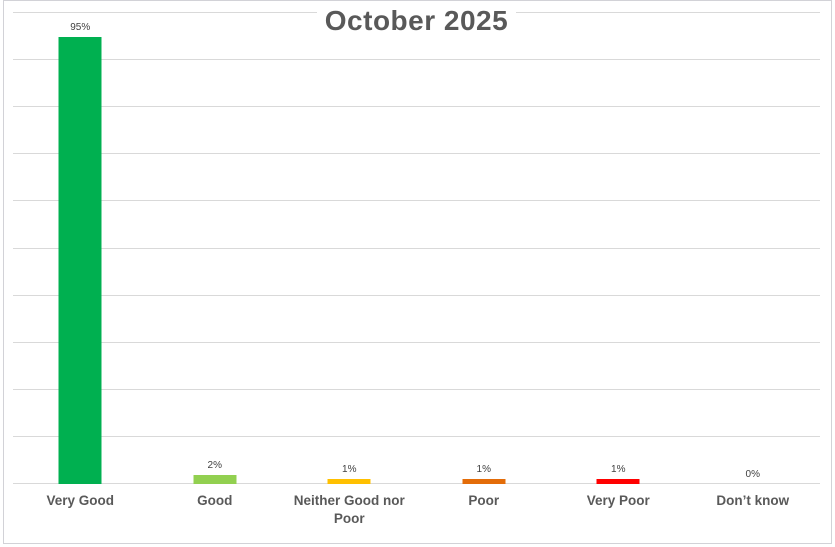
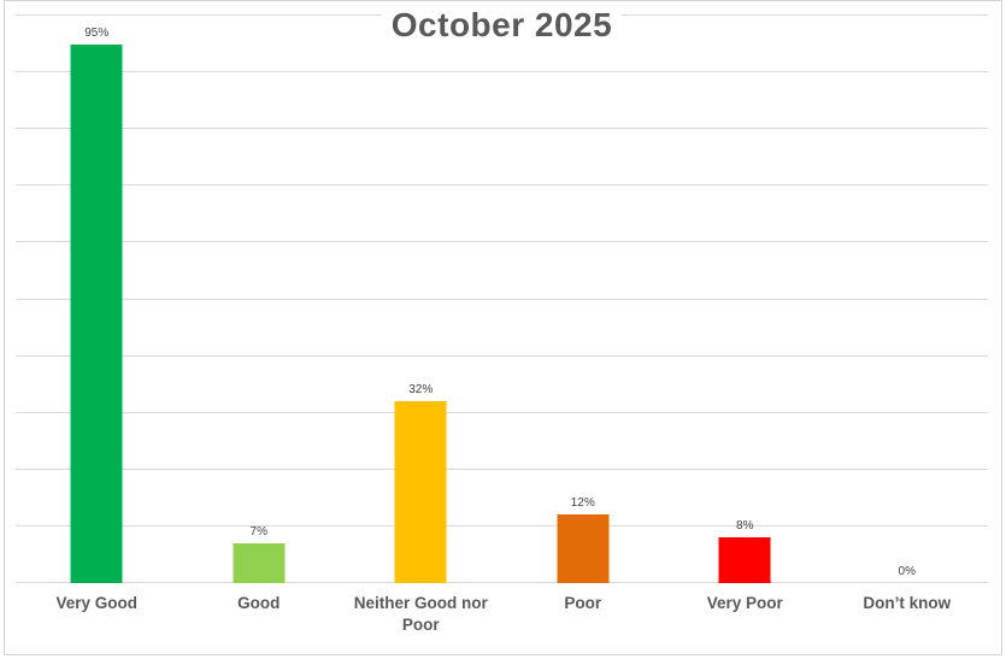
Good: 2% -> 7%
Neither Good nor Poor: 1% -> 32%
Poor: 1% -> 12%
Very Poor: 1% -> 8%
